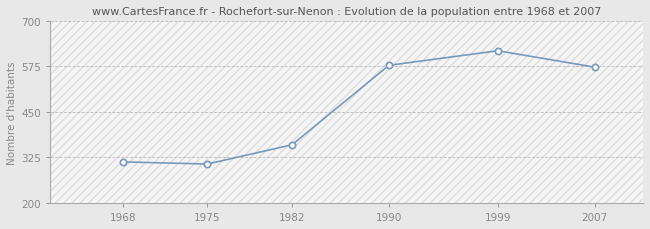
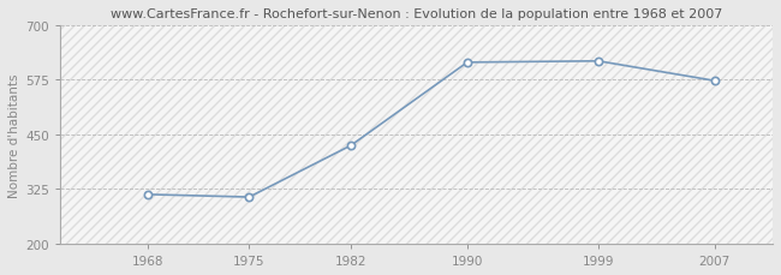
1982: 360 -> 425
1990: 578 -> 615
